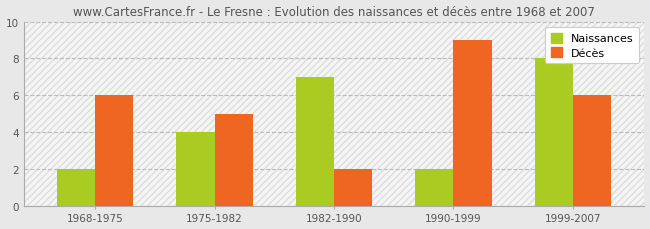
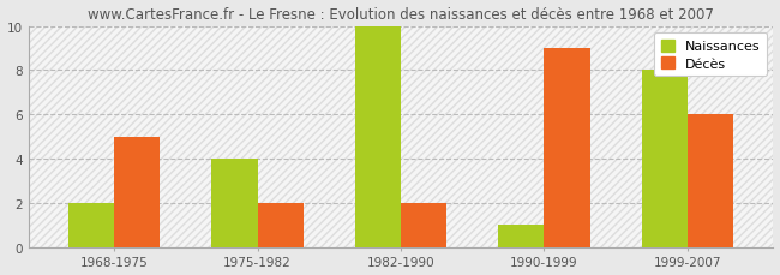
Décès/1968-1975: 6 -> 5
Décès/1975-1982: 5 -> 2
Naissances/1982-1990: 7 -> 10
Naissances/1990-1999: 2 -> 1
